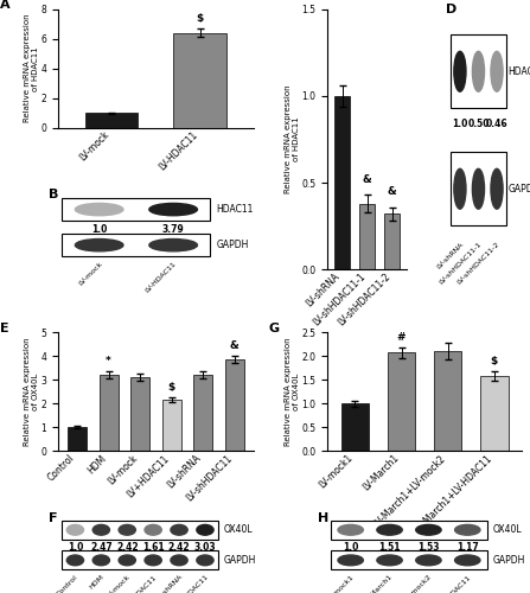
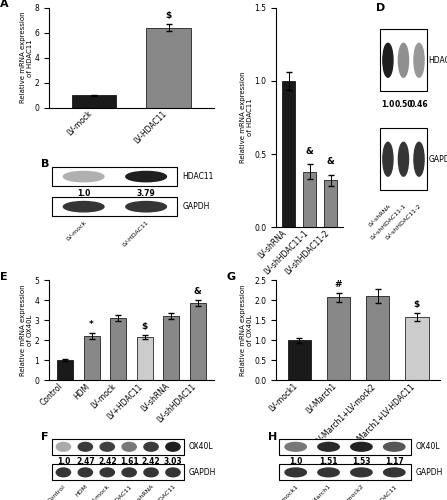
HDM: 3.20 -> 2.20
